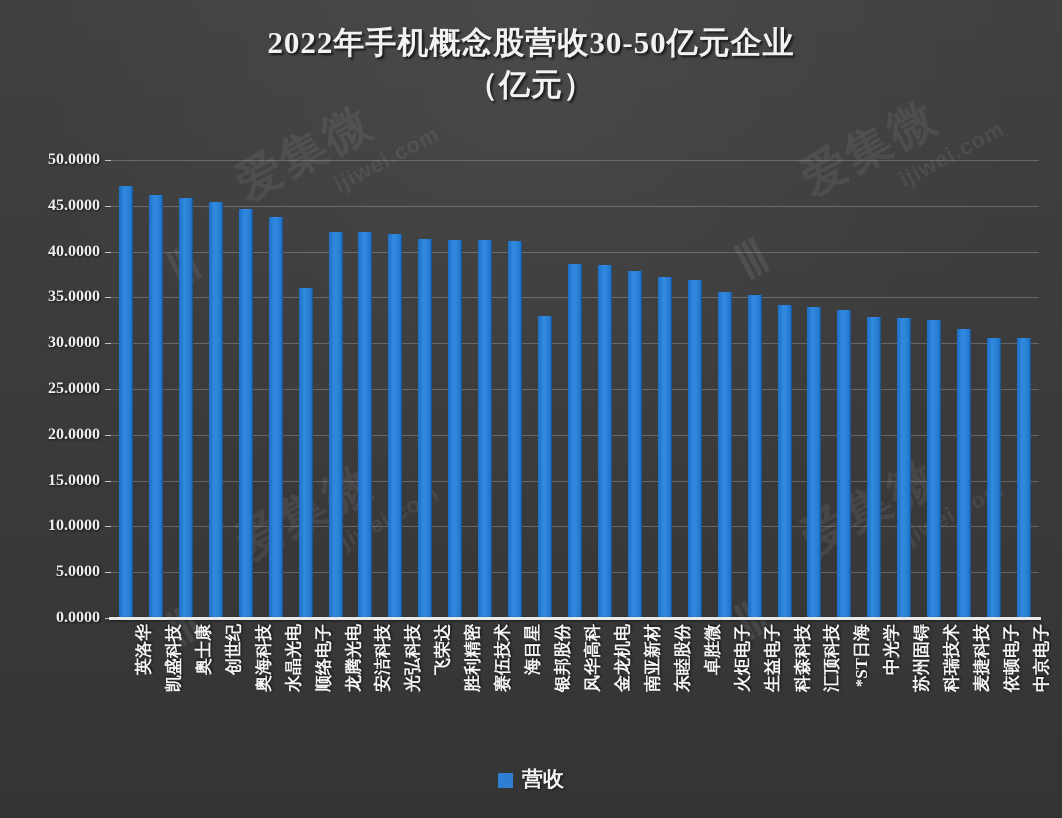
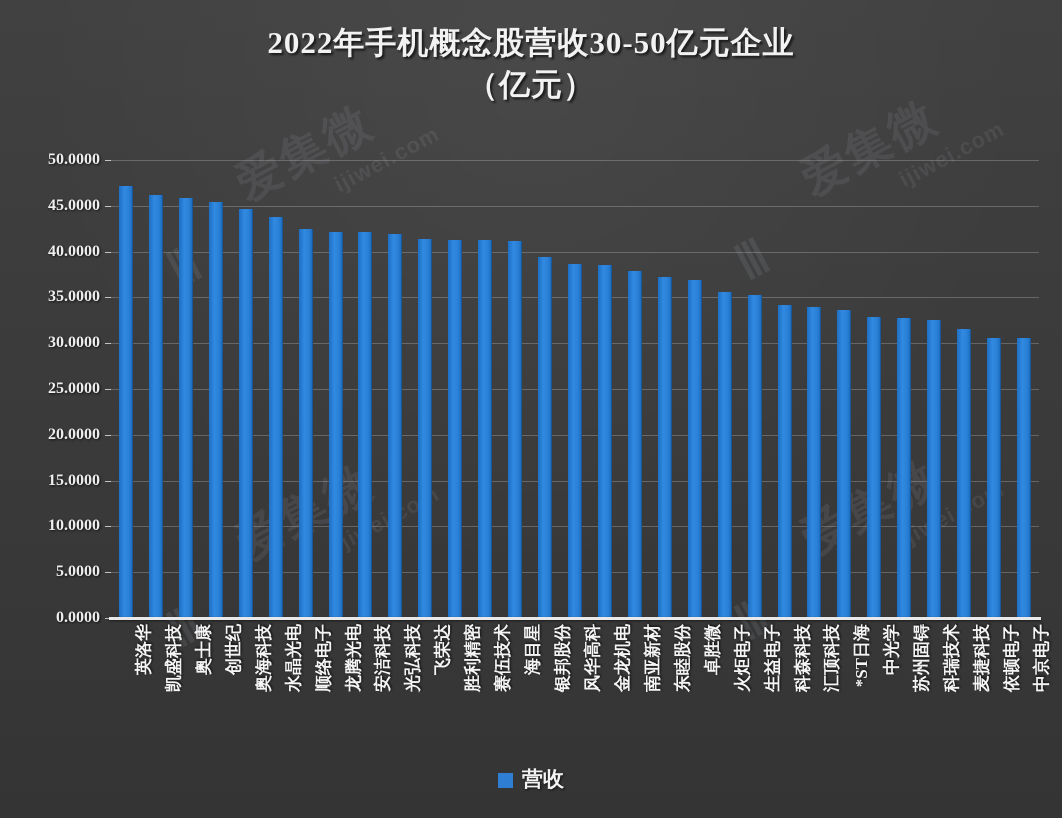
顺络电子: 36 -> 42
银邦股份: 33 -> 39
